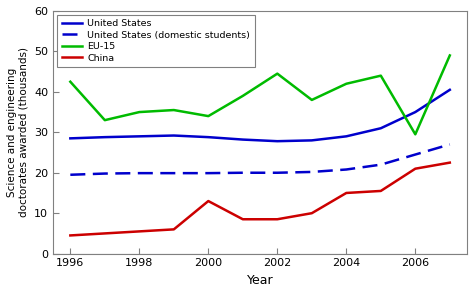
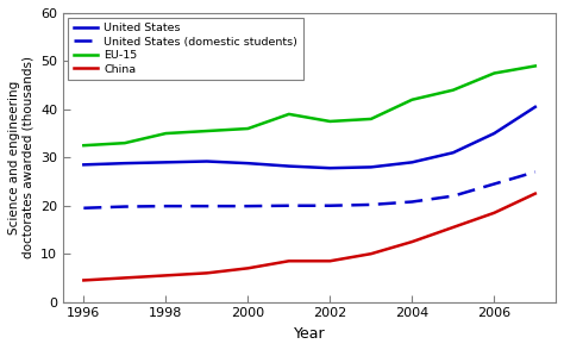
EU-15/1996: 42.5 -> 32.5
EU-15/2000: 34.0 -> 36.0
China/2000: 13.0 -> 7.0
EU-15/2002: 44.5 -> 37.5
China/2004: 15.0 -> 12.5
EU-15/2006: 29.5 -> 47.5
China/2006: 21.0 -> 18.5
